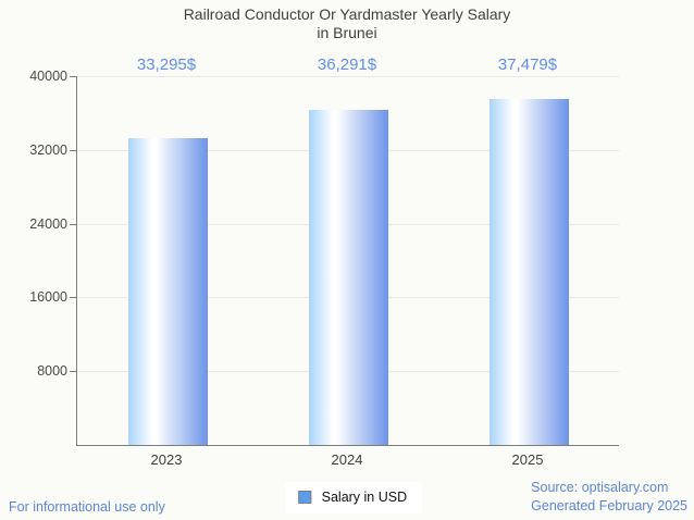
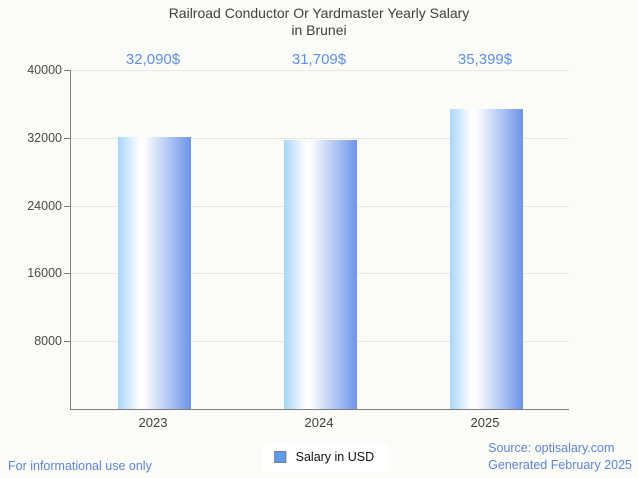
2023: 33,295 -> 32,090
2024: 36,291 -> 31,709
2025: 37,479 -> 35,399
